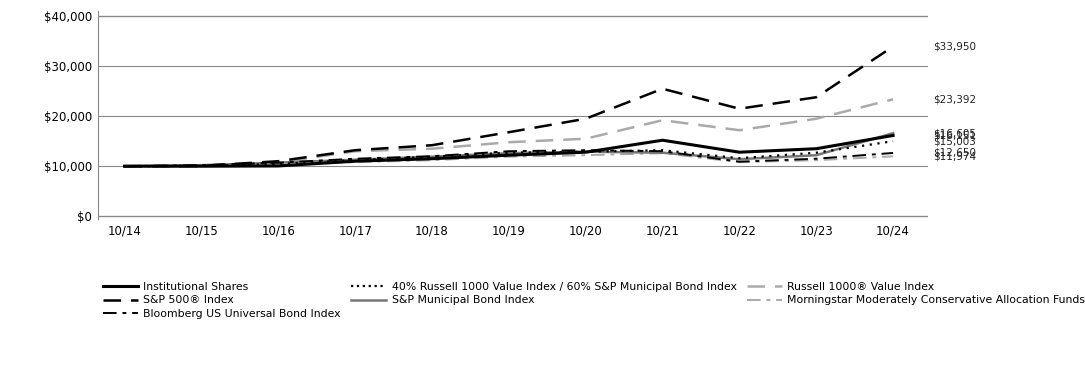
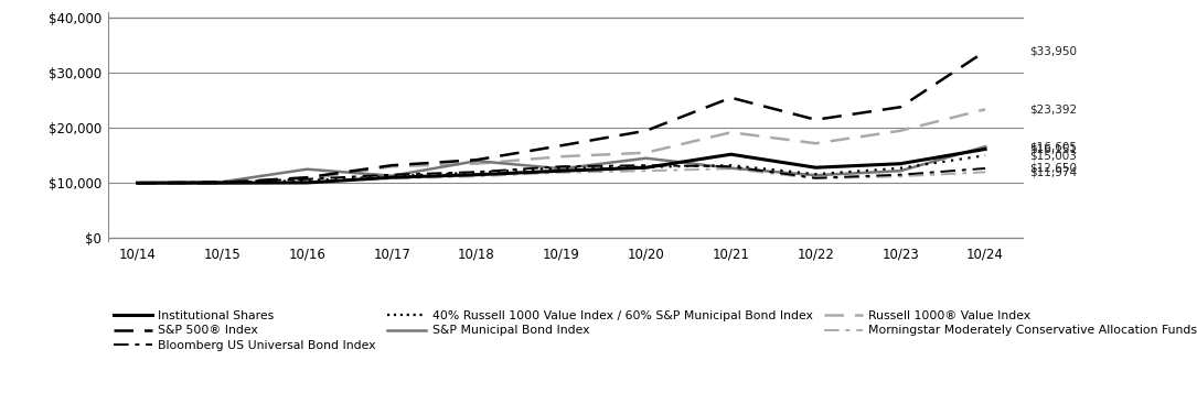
S&P Municipal Bond Index/10/16: $10,700 -> $12,500
S&P Municipal Bond Index/10/18: $11,900 -> $14,000
S&P Municipal Bond Index/10/20: $12,900 -> $14,500
